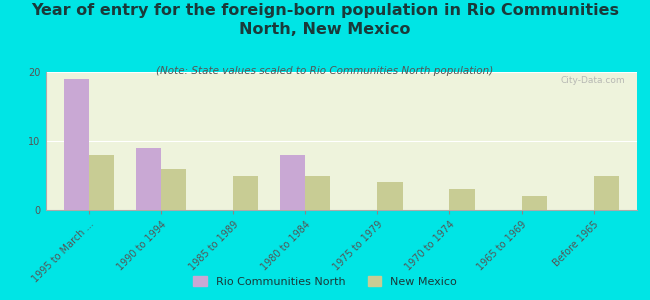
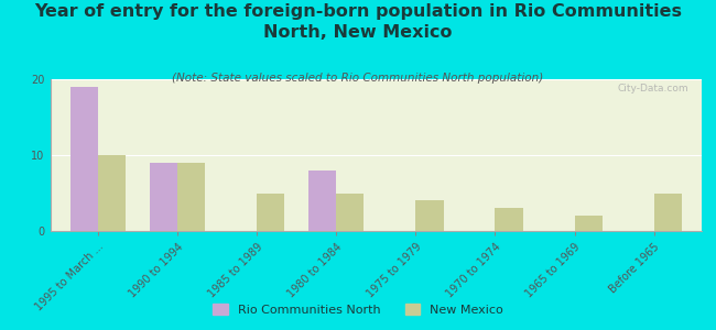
New Mexico/1995 to March ...: 8 -> 10
New Mexico/1990 to 1994: 6 -> 9
